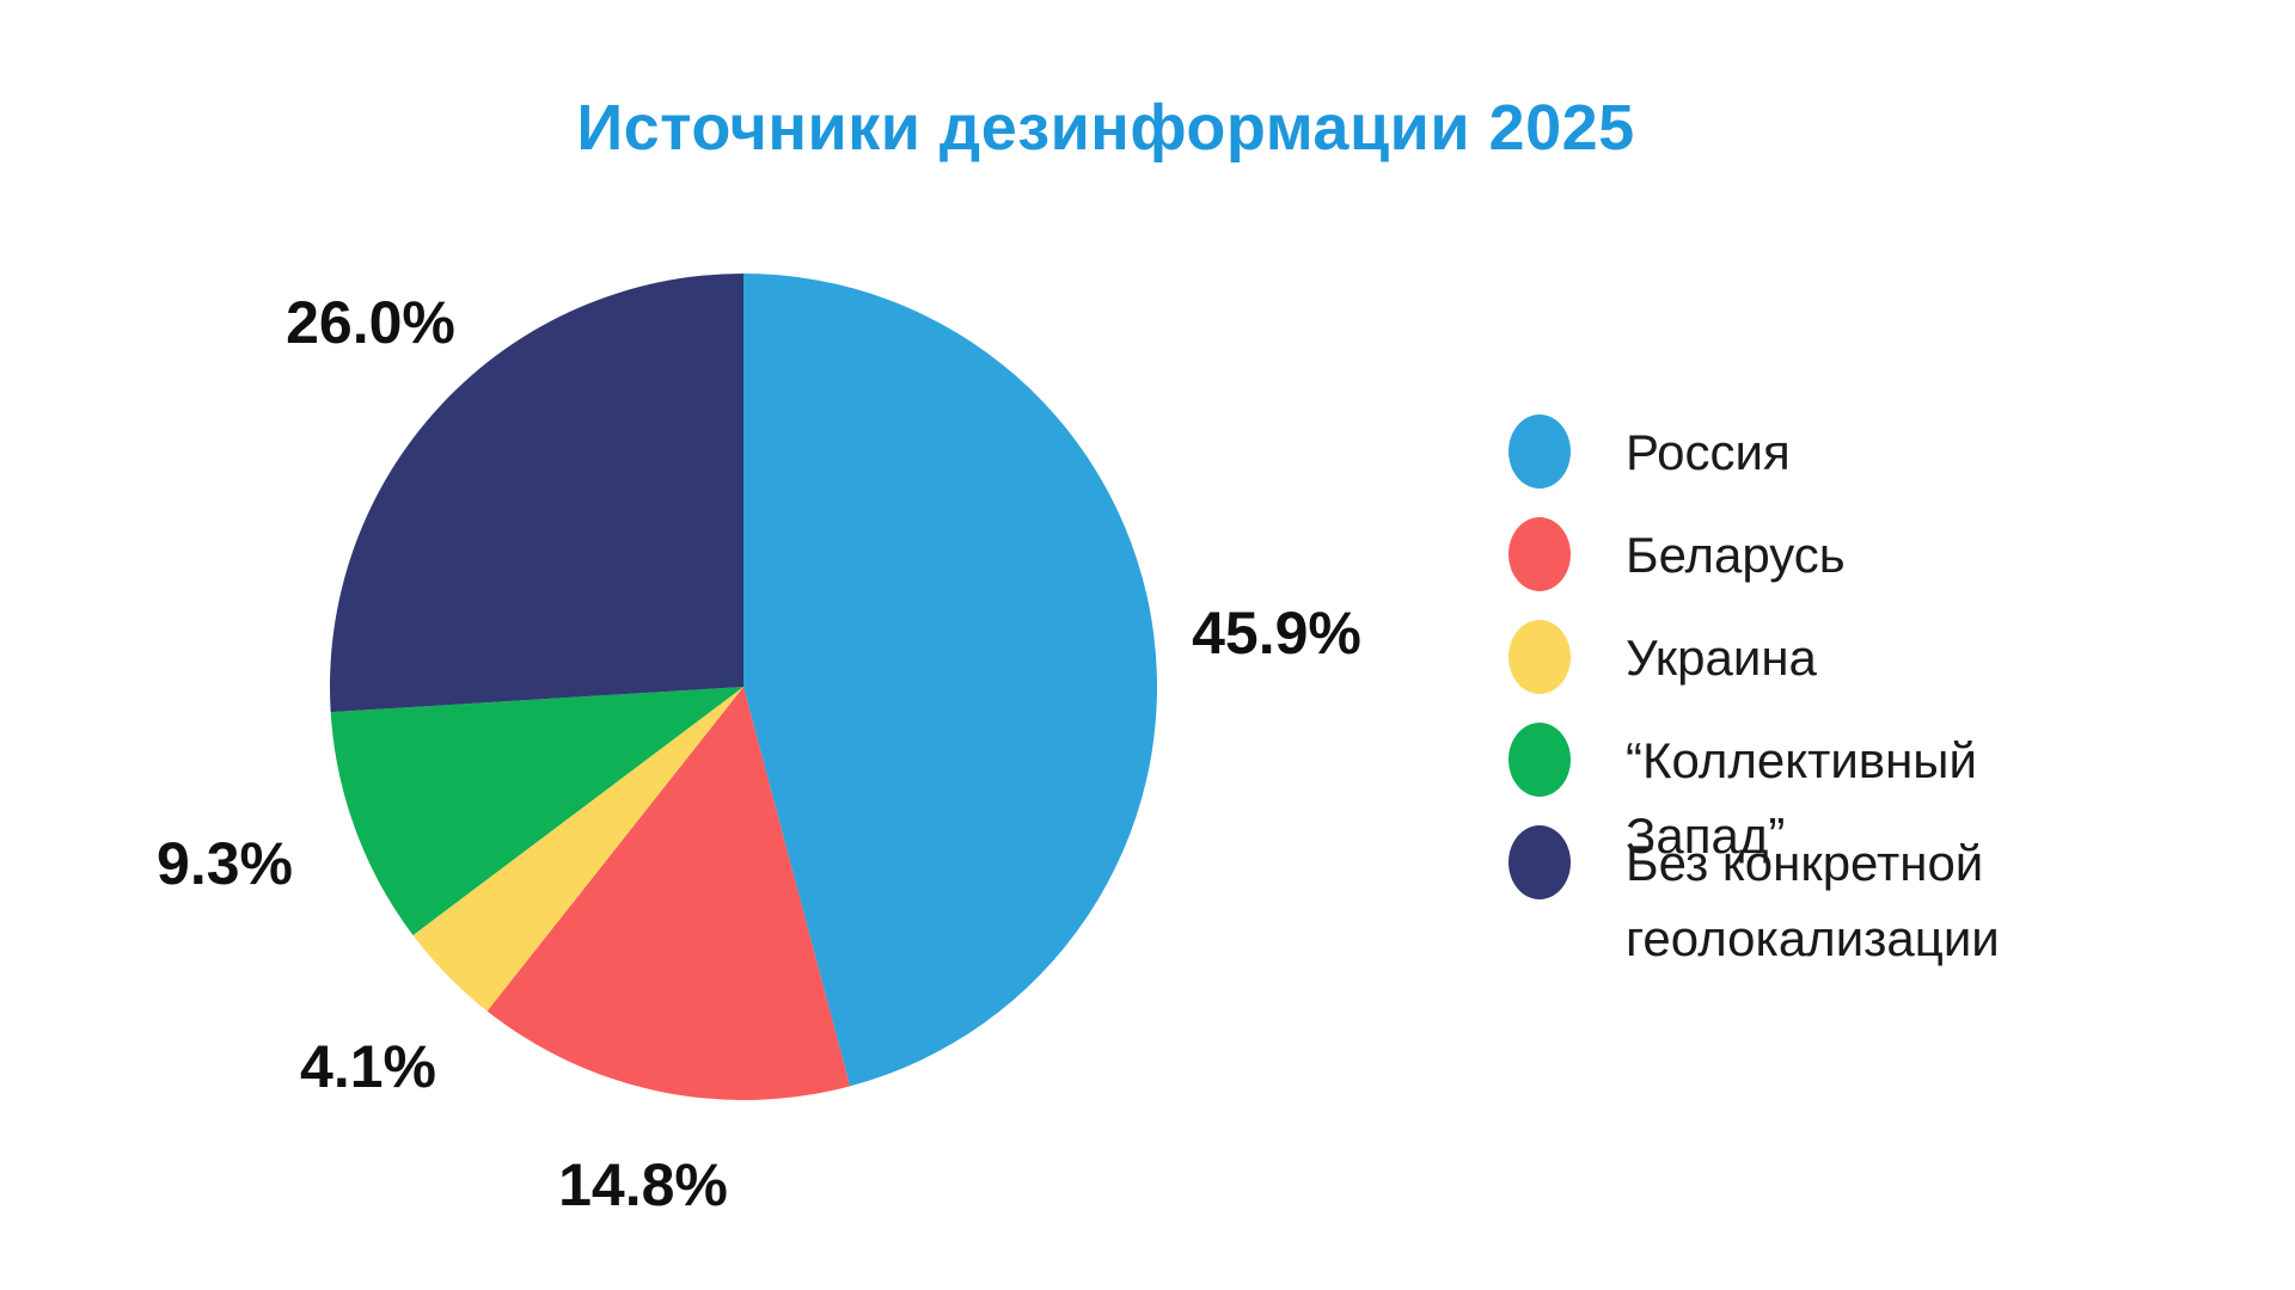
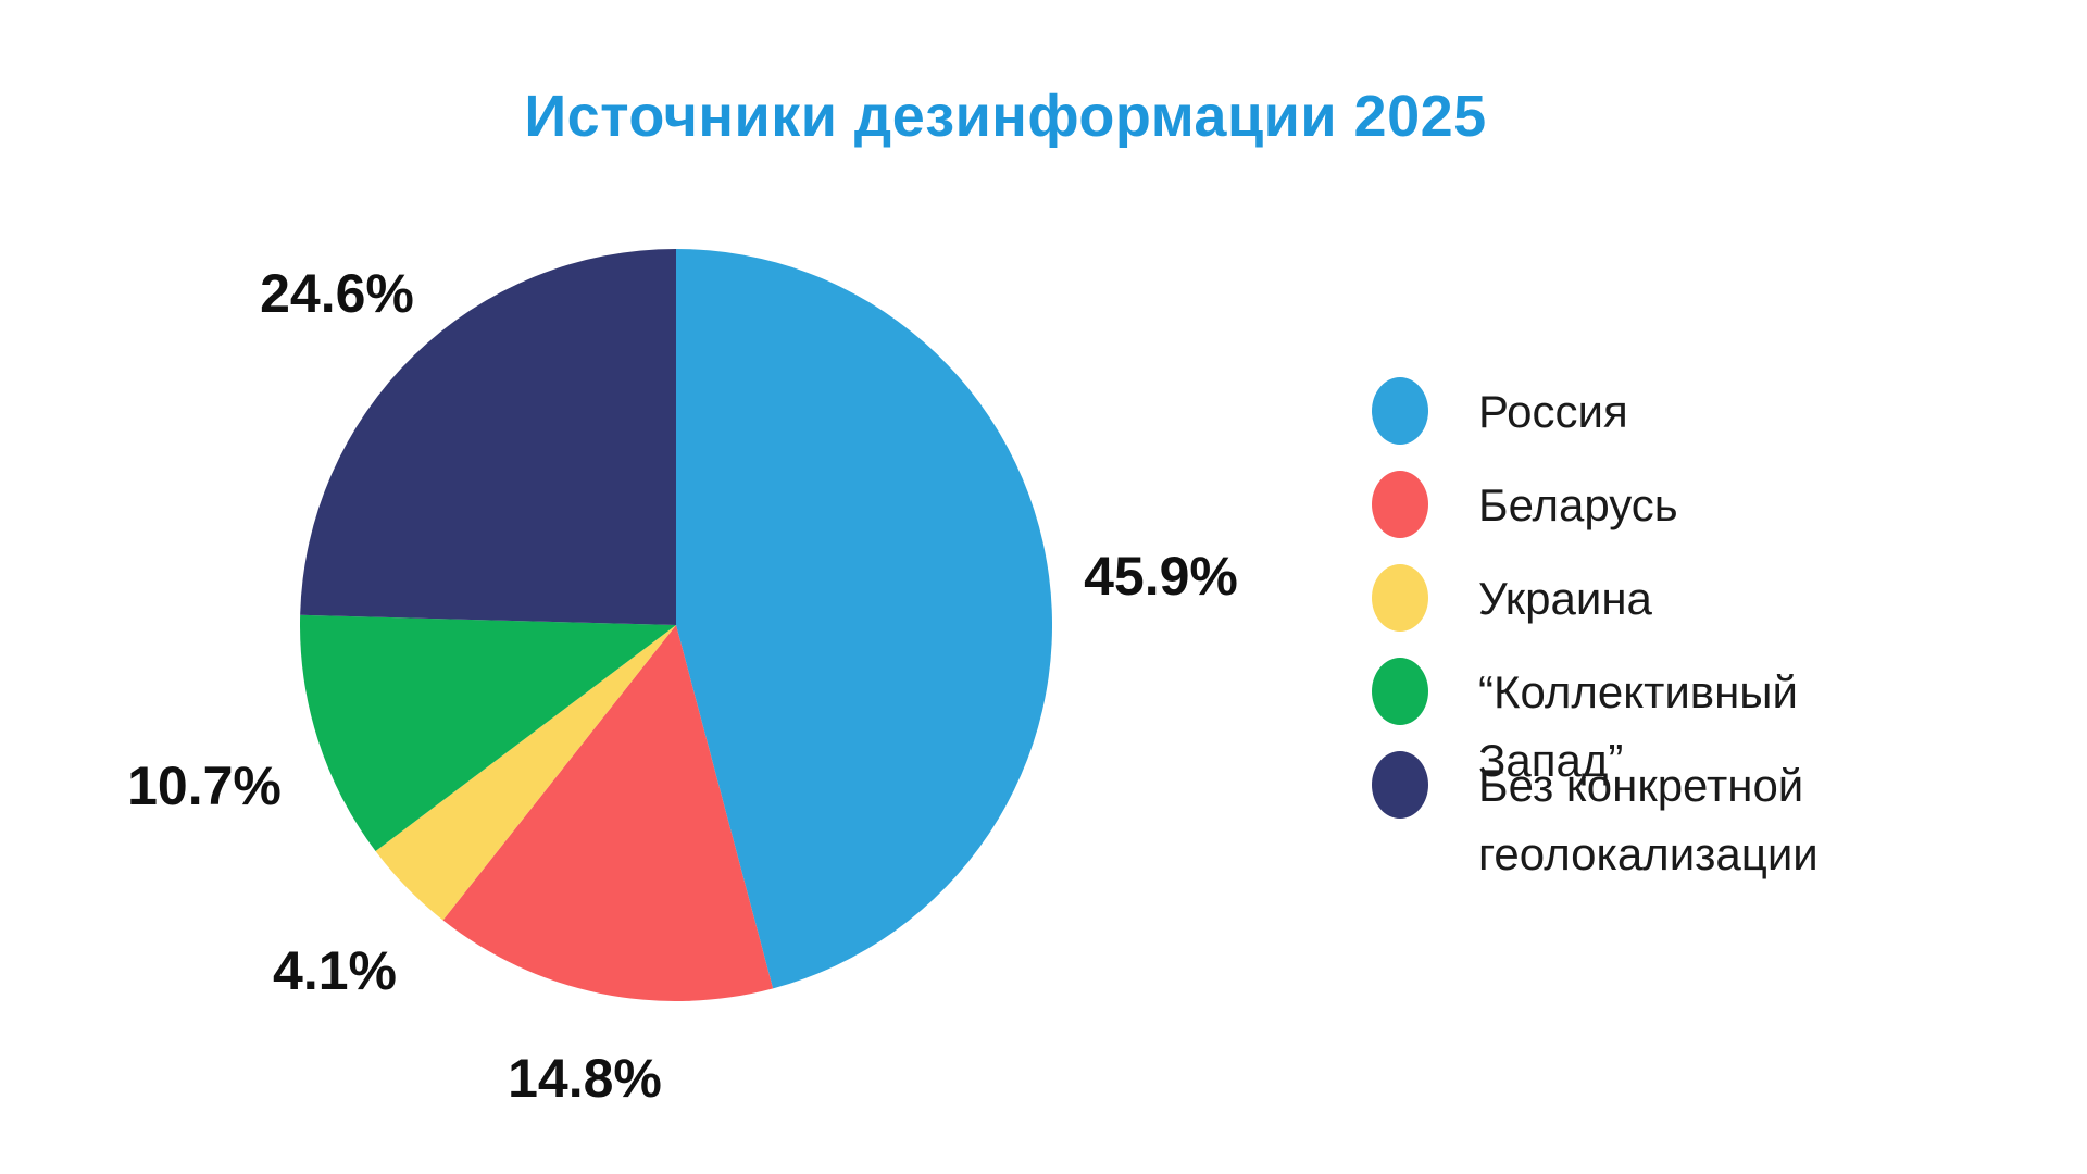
“Коллективный Запад”: 9.3% -> 10.7%
Без конкретной геолокализации: 26.0% -> 24.6%
